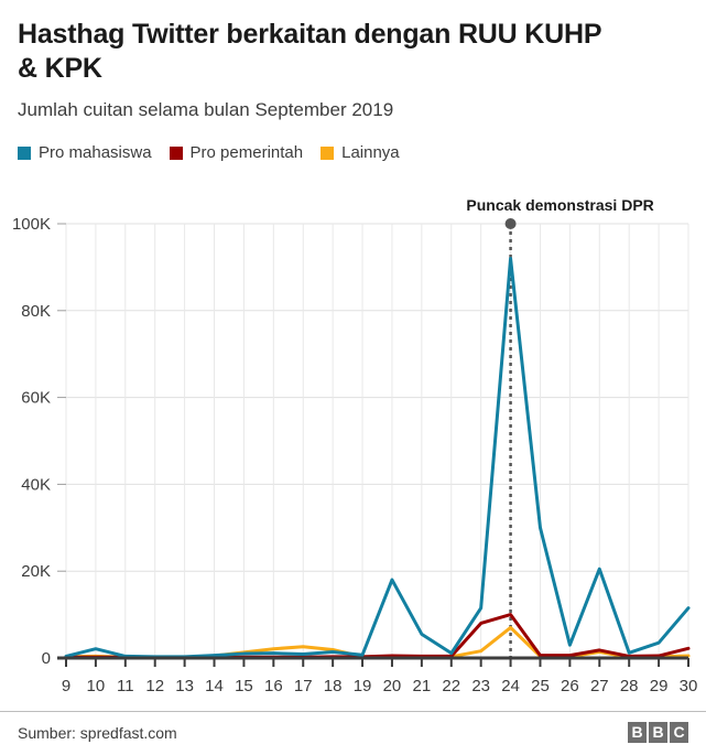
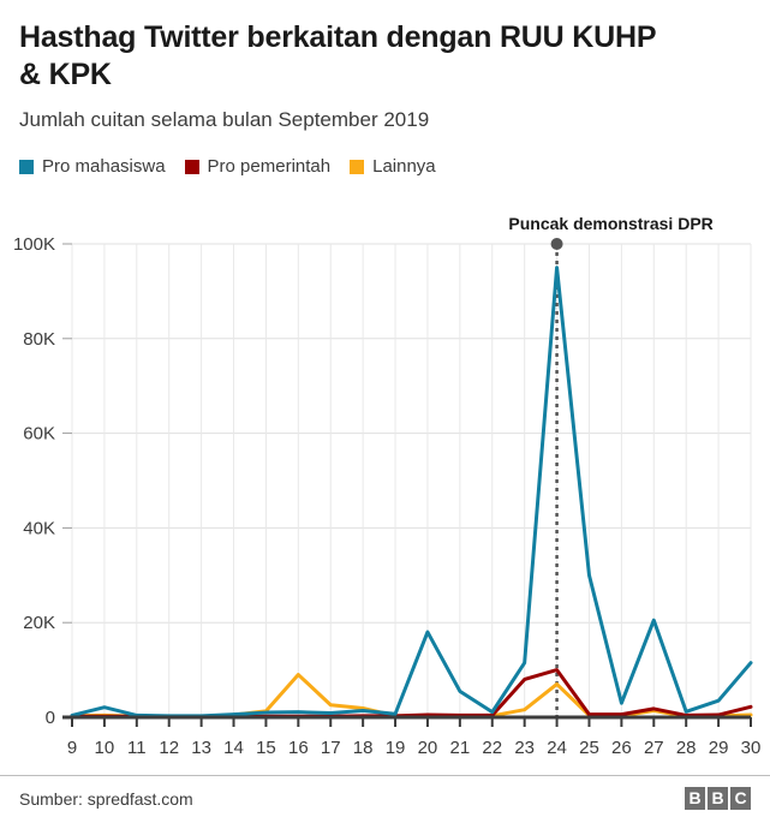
Lainnya/16: 2K -> 9K
Pro mahasiswa/24: 92K -> 95K
